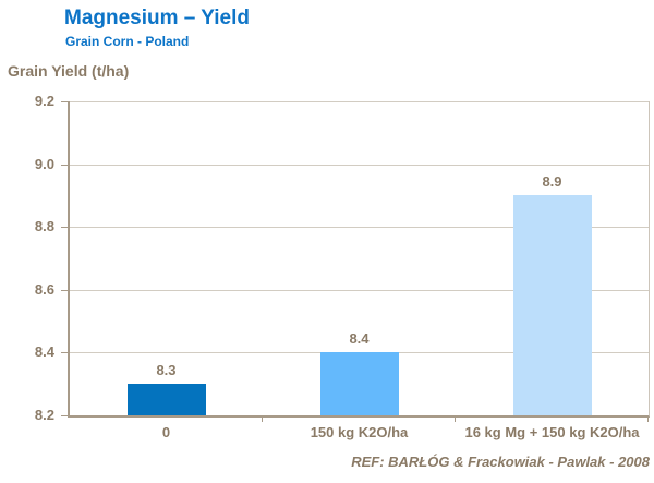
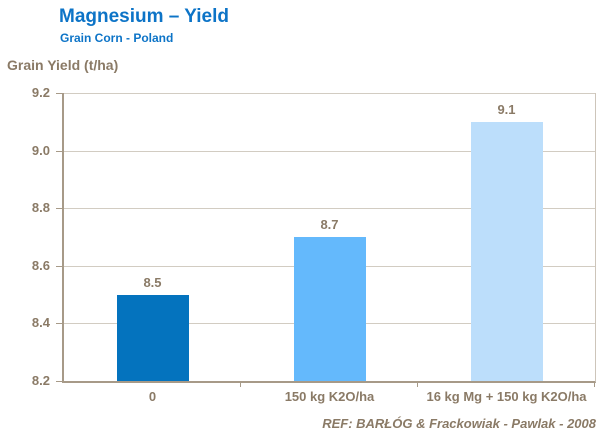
0: 8.3 -> 8.5
150 kg K2O/ha: 8.4 -> 8.7
16 kg Mg + 150 kg K2O/ha: 8.9 -> 9.1
